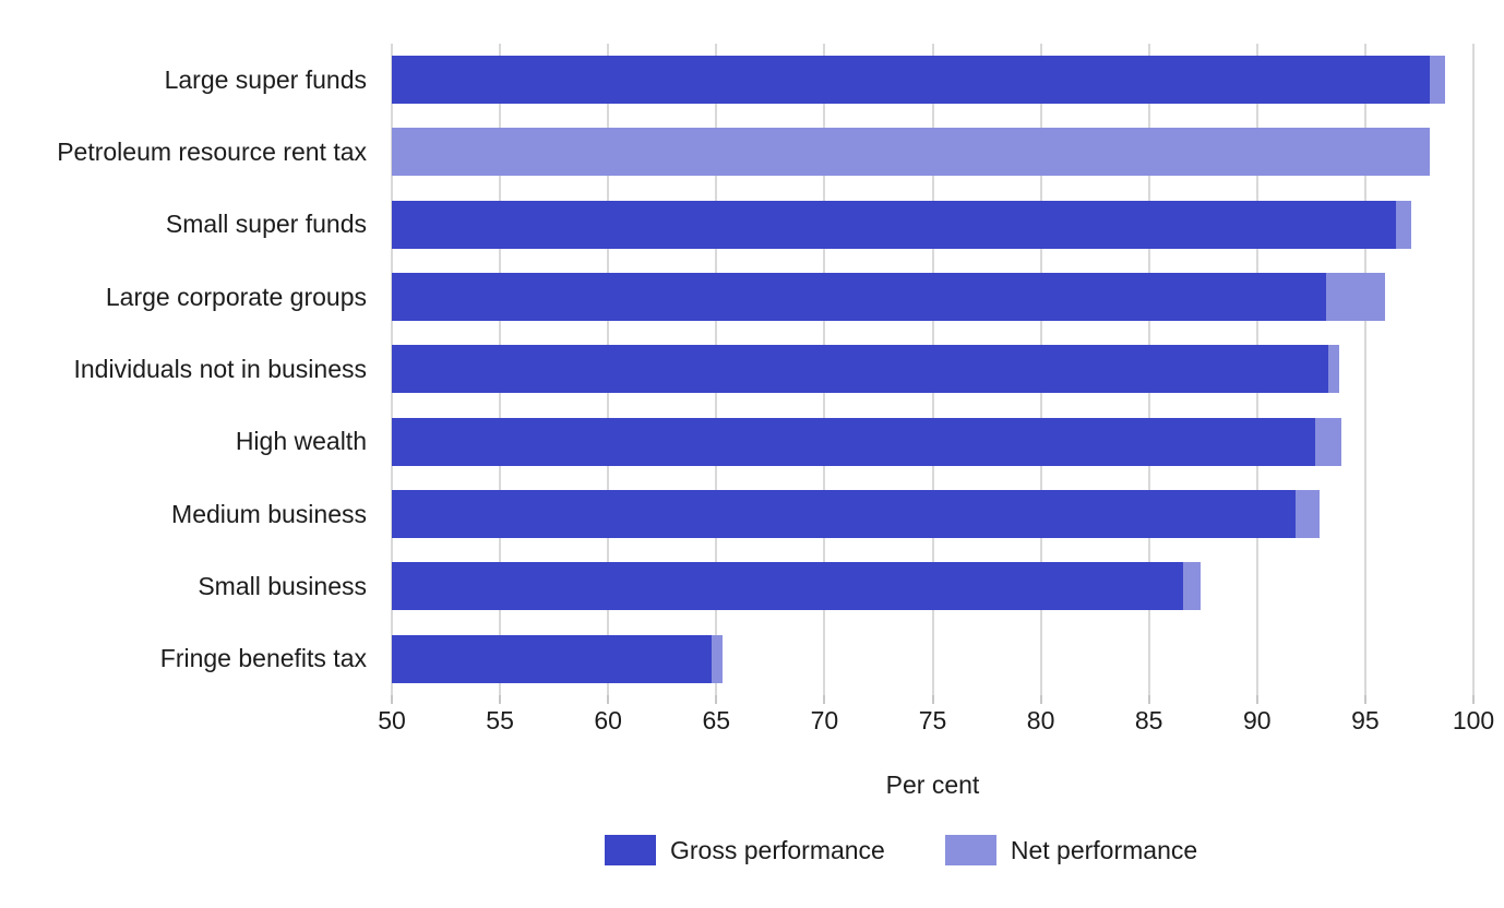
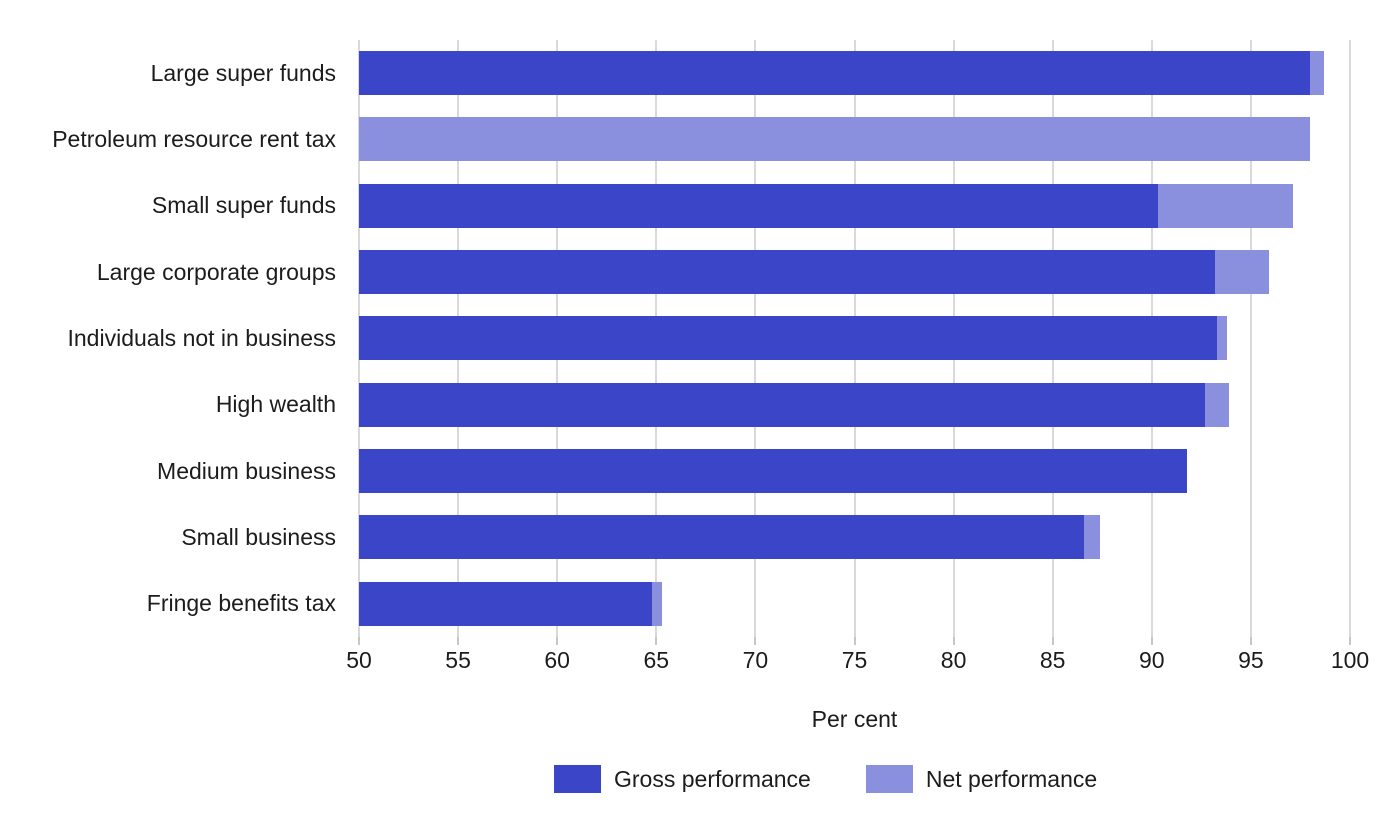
Gross performance/Small super funds: 96.4 -> 90.3
Net performance/Medium business: 92.9 -> 81.9
